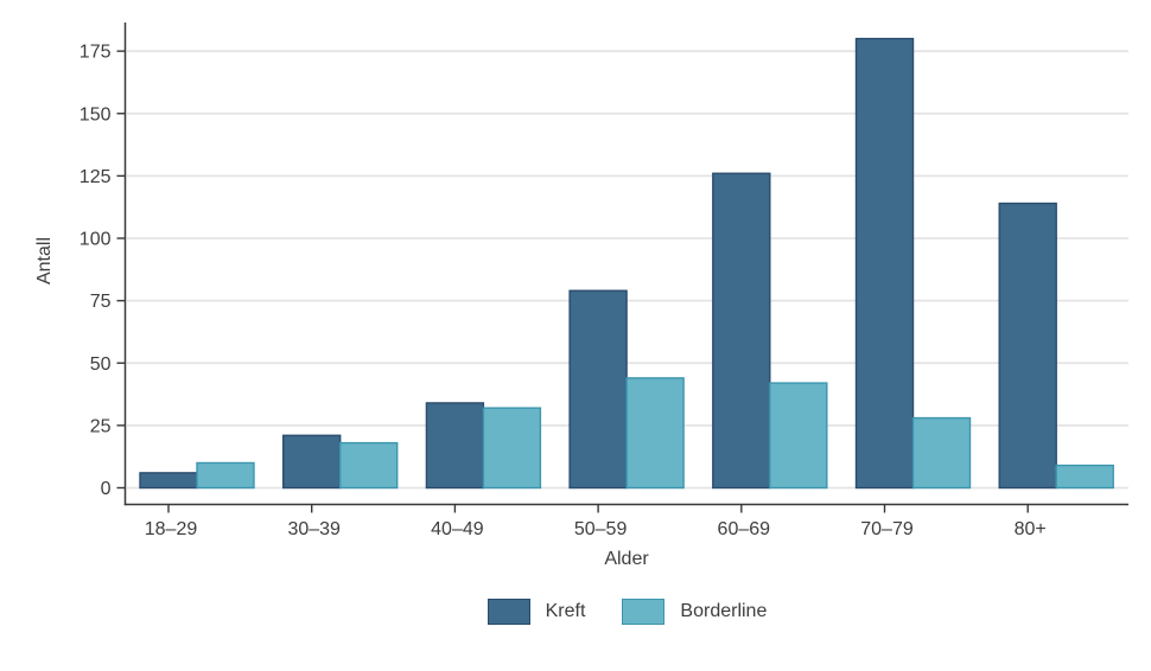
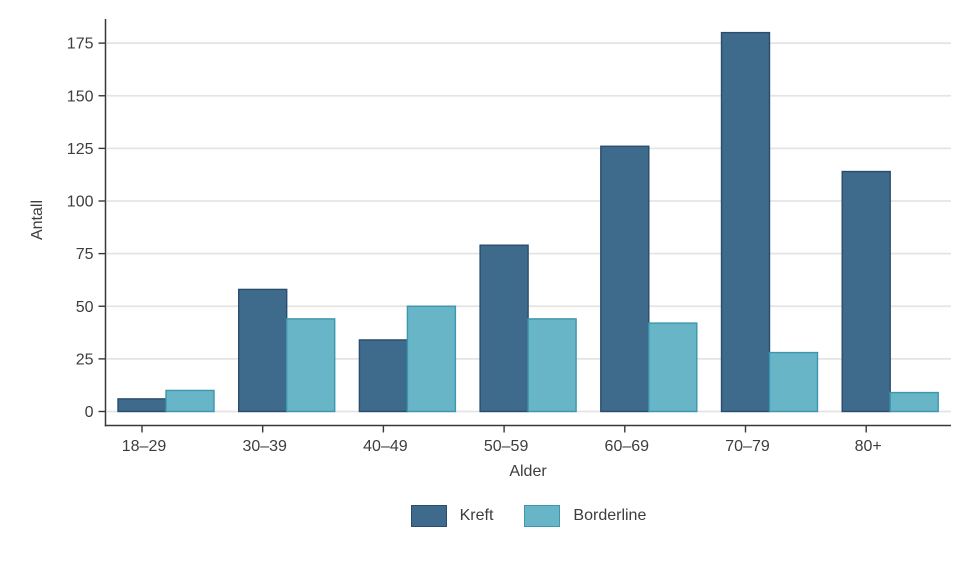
Kreft/30–39: 21 -> 58
Borderline/30–39: 18 -> 44
Borderline/40–49: 32 -> 50
